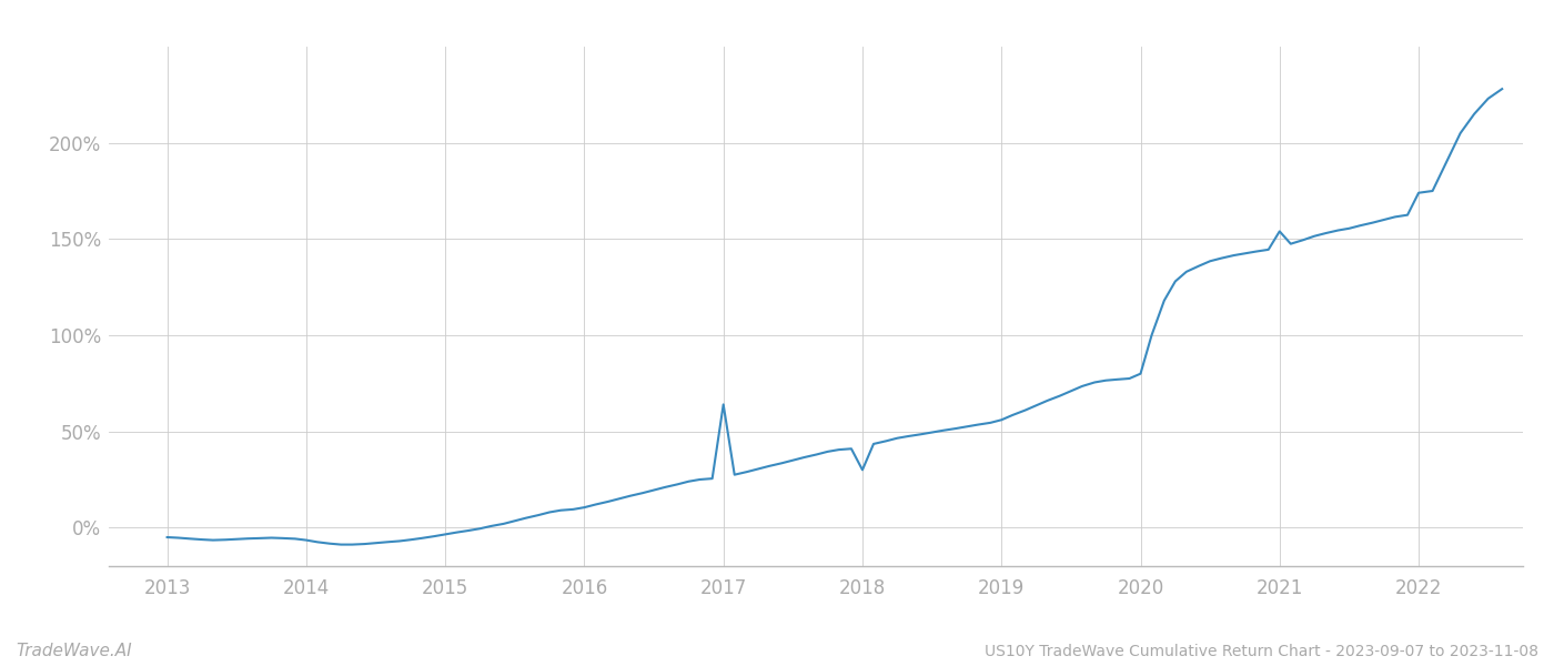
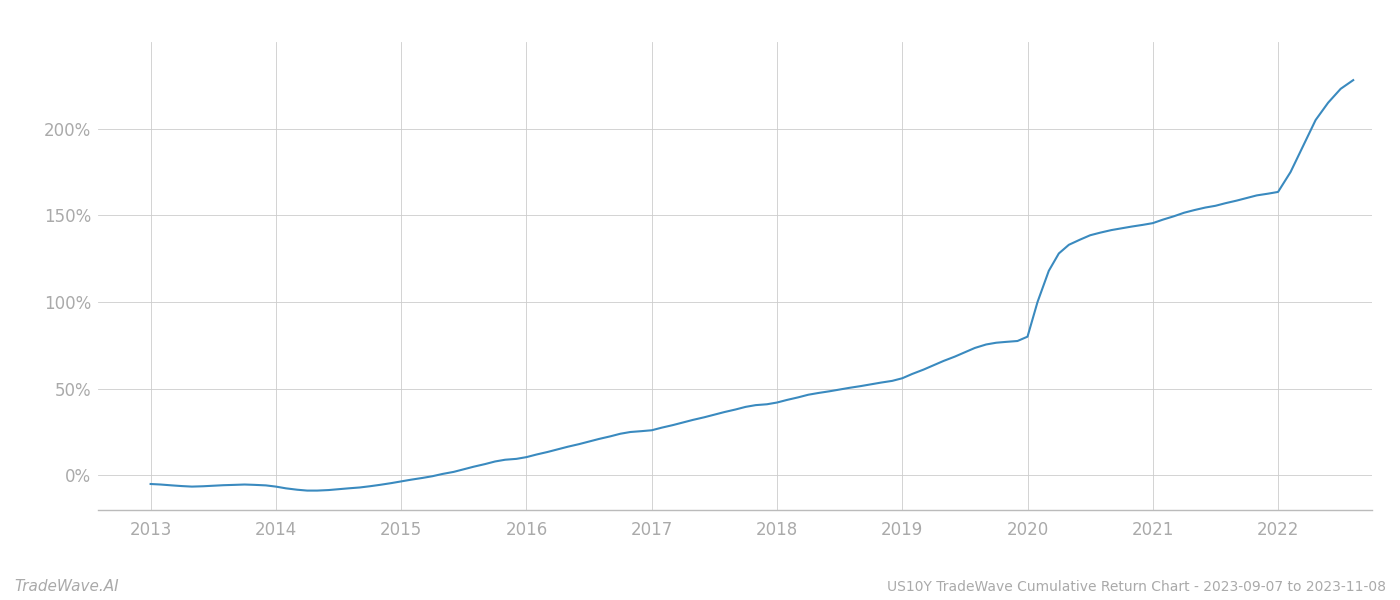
2017: 64% -> 26%
2018: 30% -> 42%
2021: 154% -> 146%
2022: 174% -> 164%
